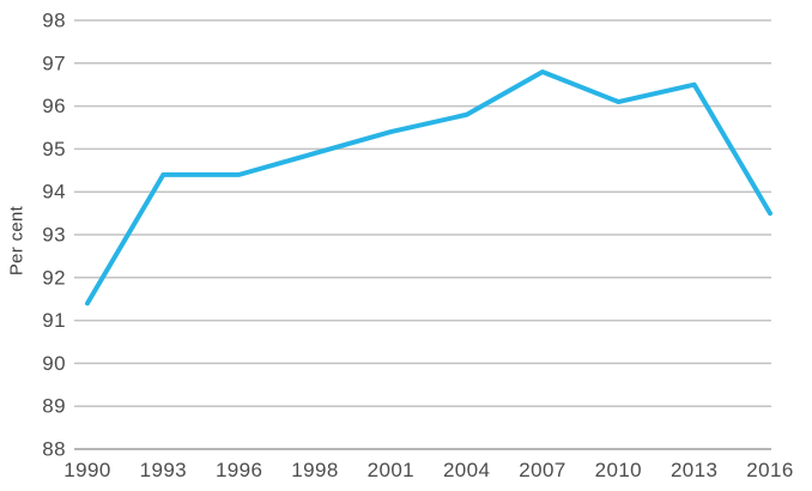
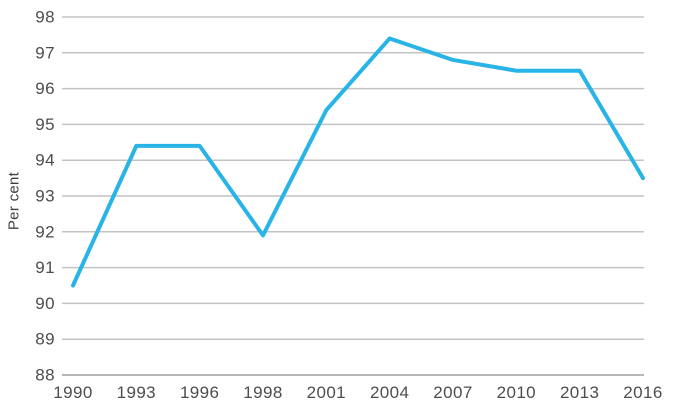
1990: 91.4 -> 90.5
1998: 94.9 -> 91.9
2004: 95.8 -> 97.4
2010: 96.1 -> 96.5
